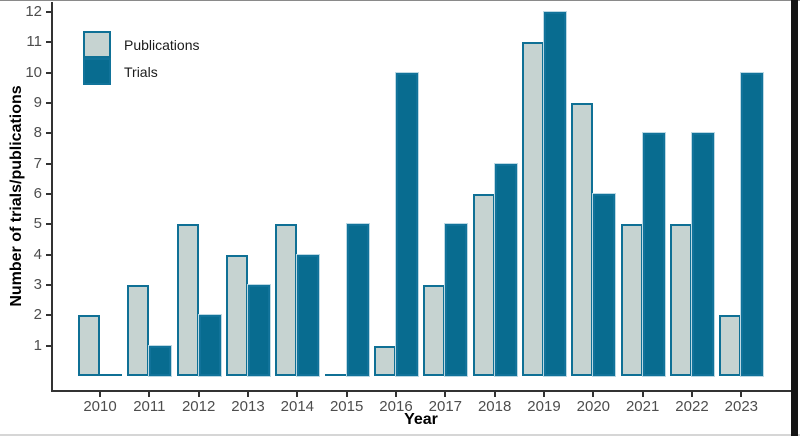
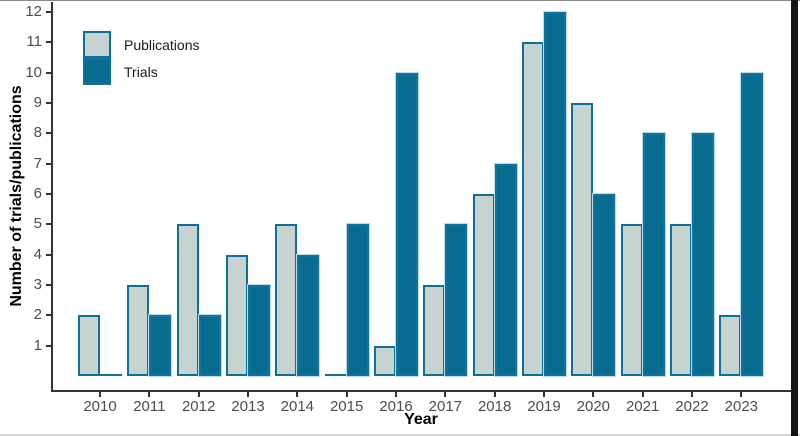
Trials/2011: 1 -> 2
